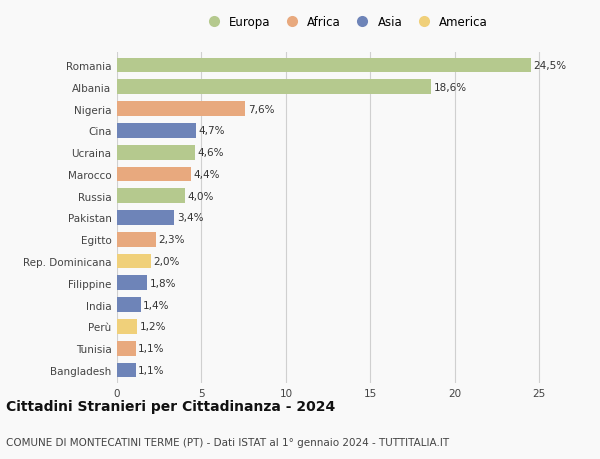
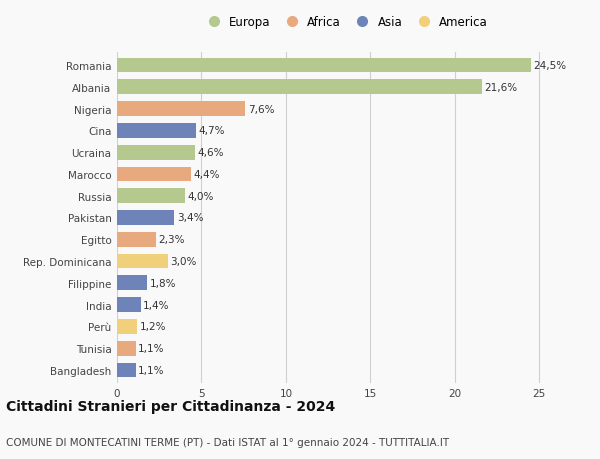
Albania: 18,6% -> 21,6%
Rep. Dominicana: 2,0% -> 3,0%
